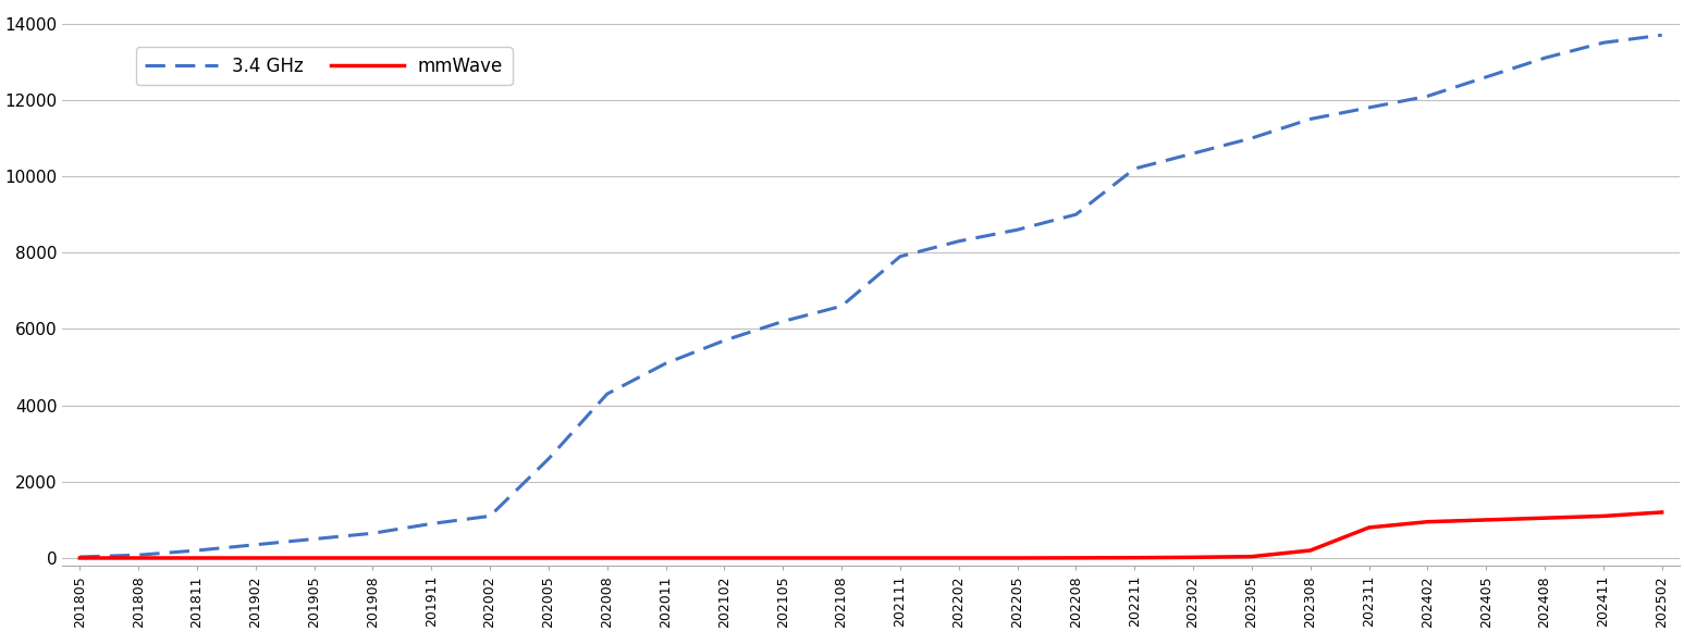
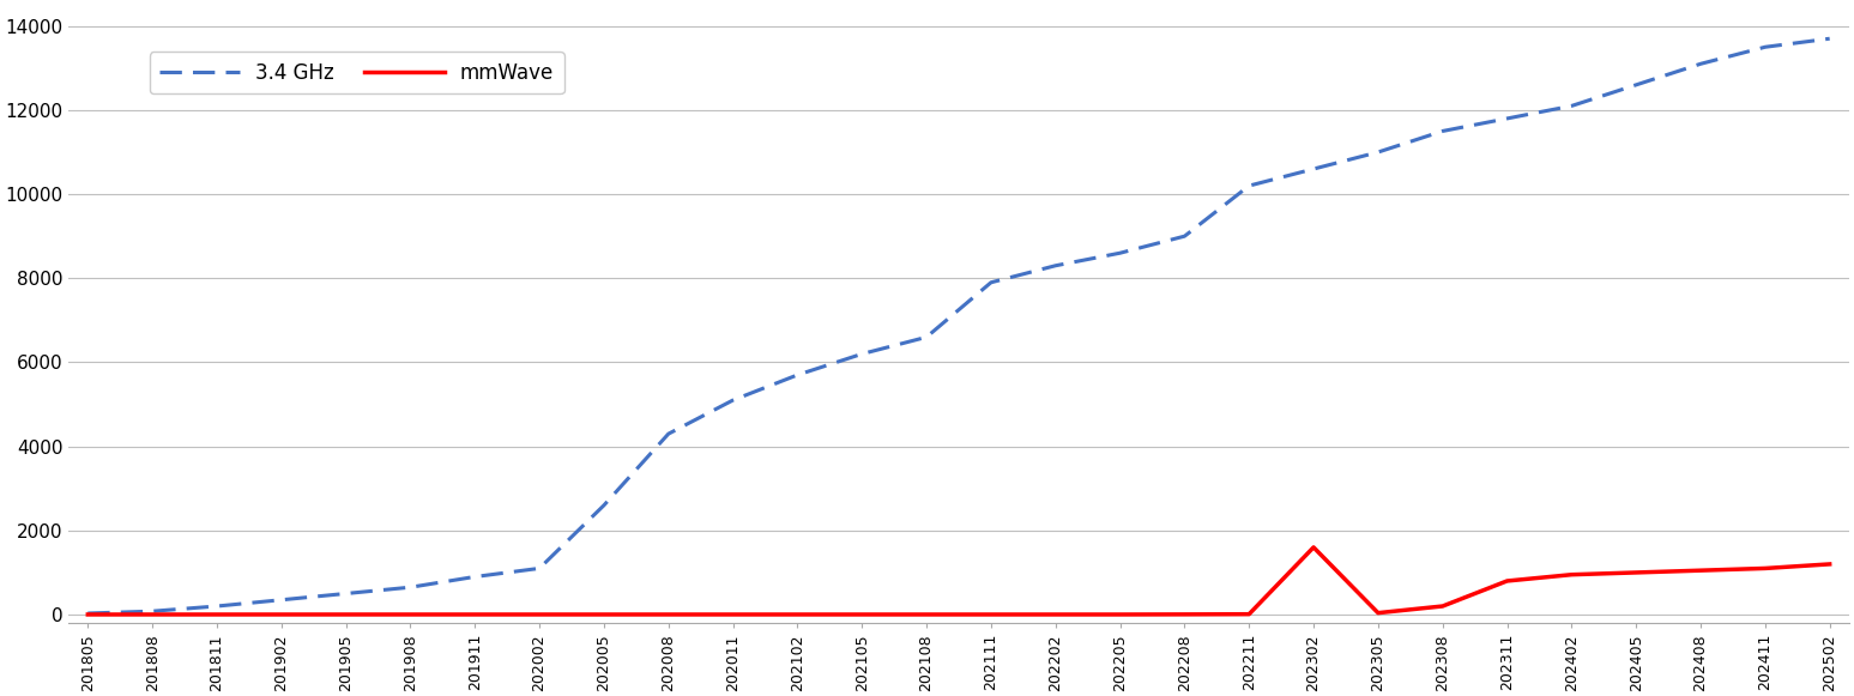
mmWave/202302: 20 -> 1600
